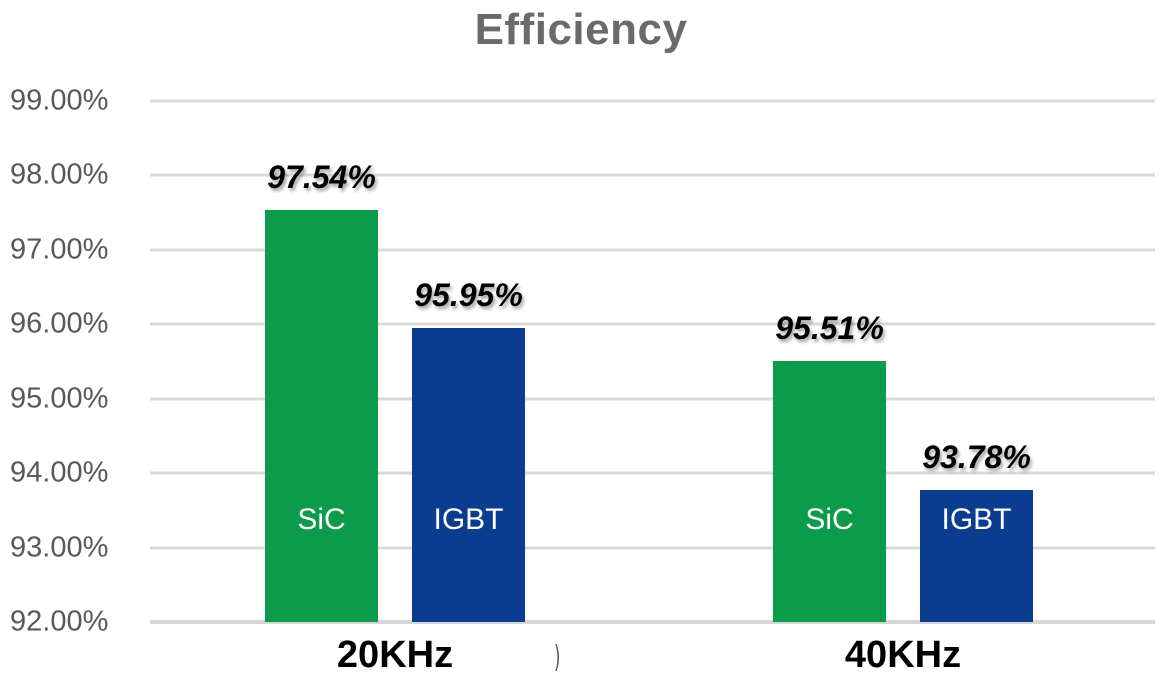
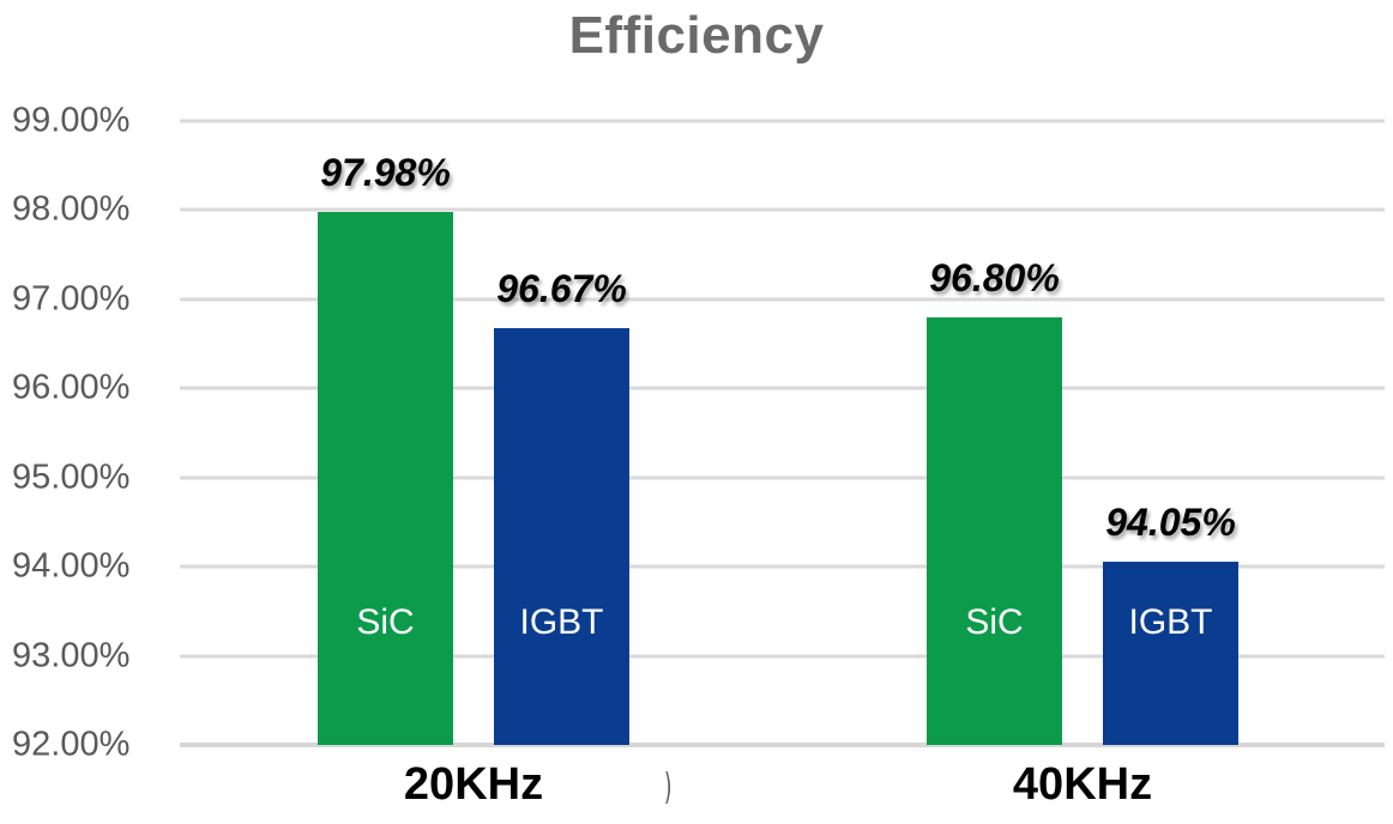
SiC/20KHz: 97.54% -> 97.98%
IGBT/20KHz: 95.95% -> 96.67%
SiC/40KHz: 95.51% -> 96.80%
IGBT/40KHz: 93.78% -> 94.05%
